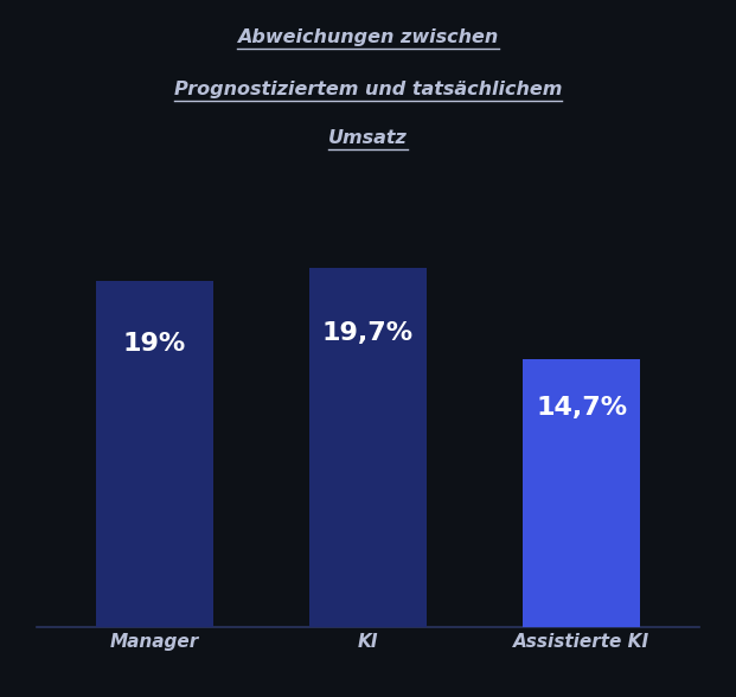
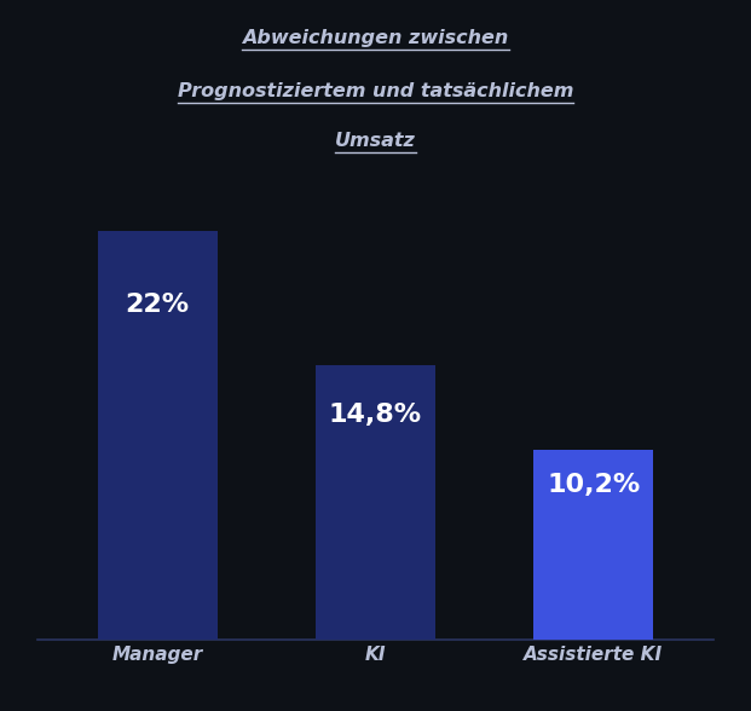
Manager: 19% -> 22%
KI: 19,7% -> 14,8%
Assistierte KI: 14,7% -> 10,2%
